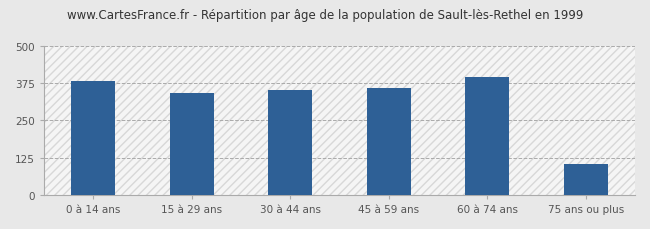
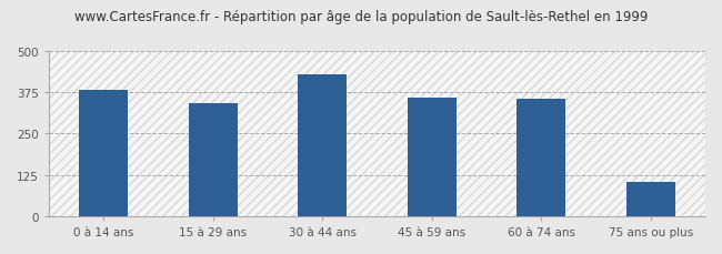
30 à 44 ans: 350 -> 430
60 à 74 ans: 395 -> 355
